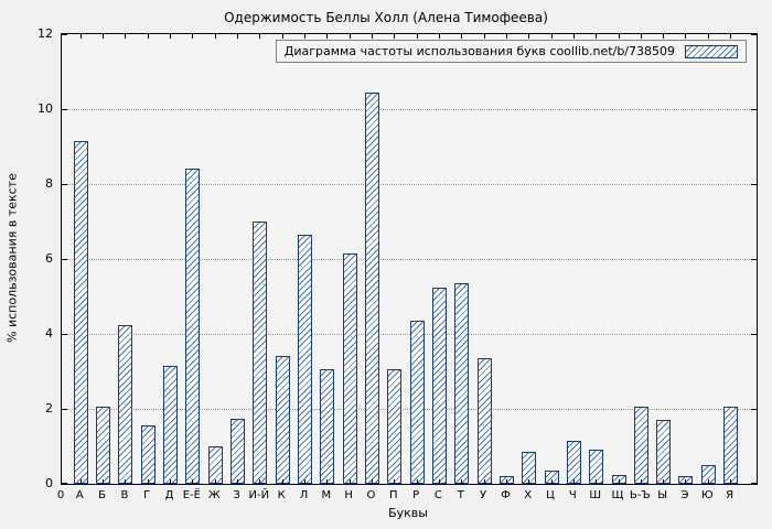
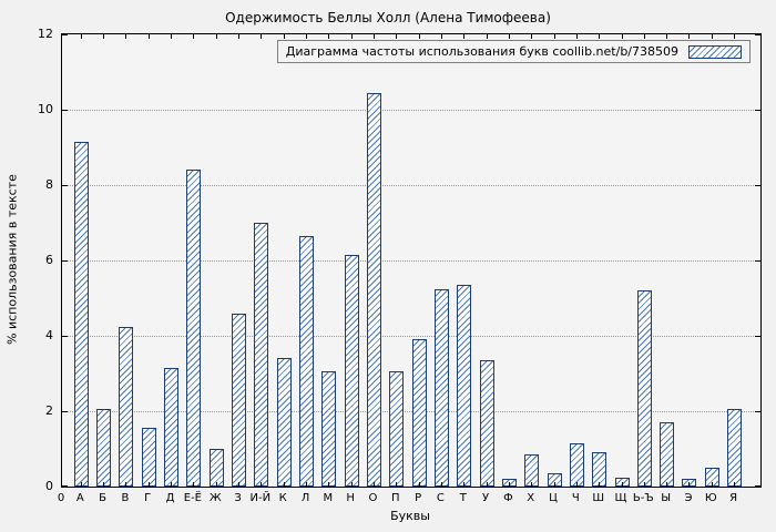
З: 1.8 -> 4.6
Р: 4.3 -> 3.9
Ь-Ъ: 2.0 -> 5.2
